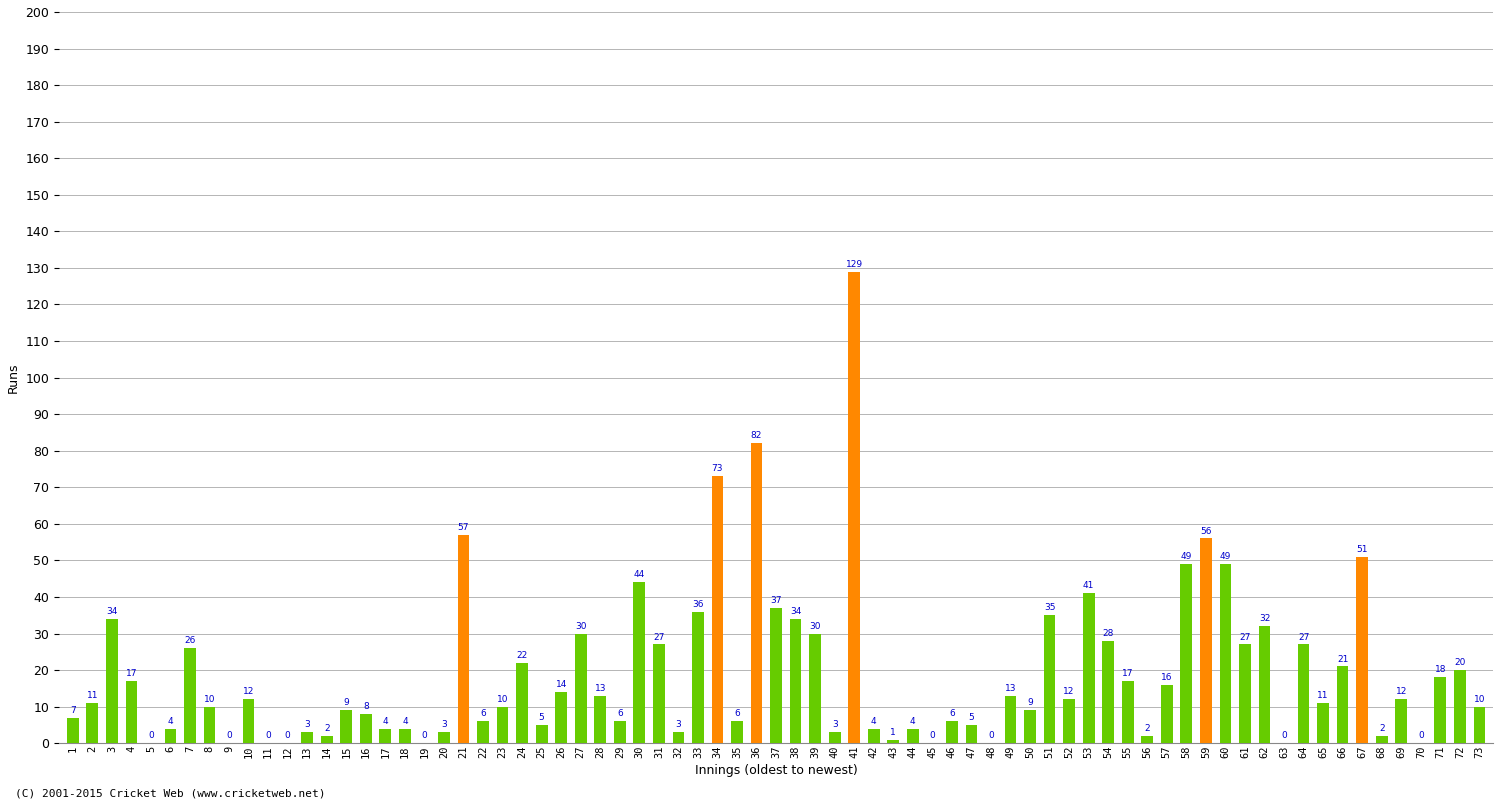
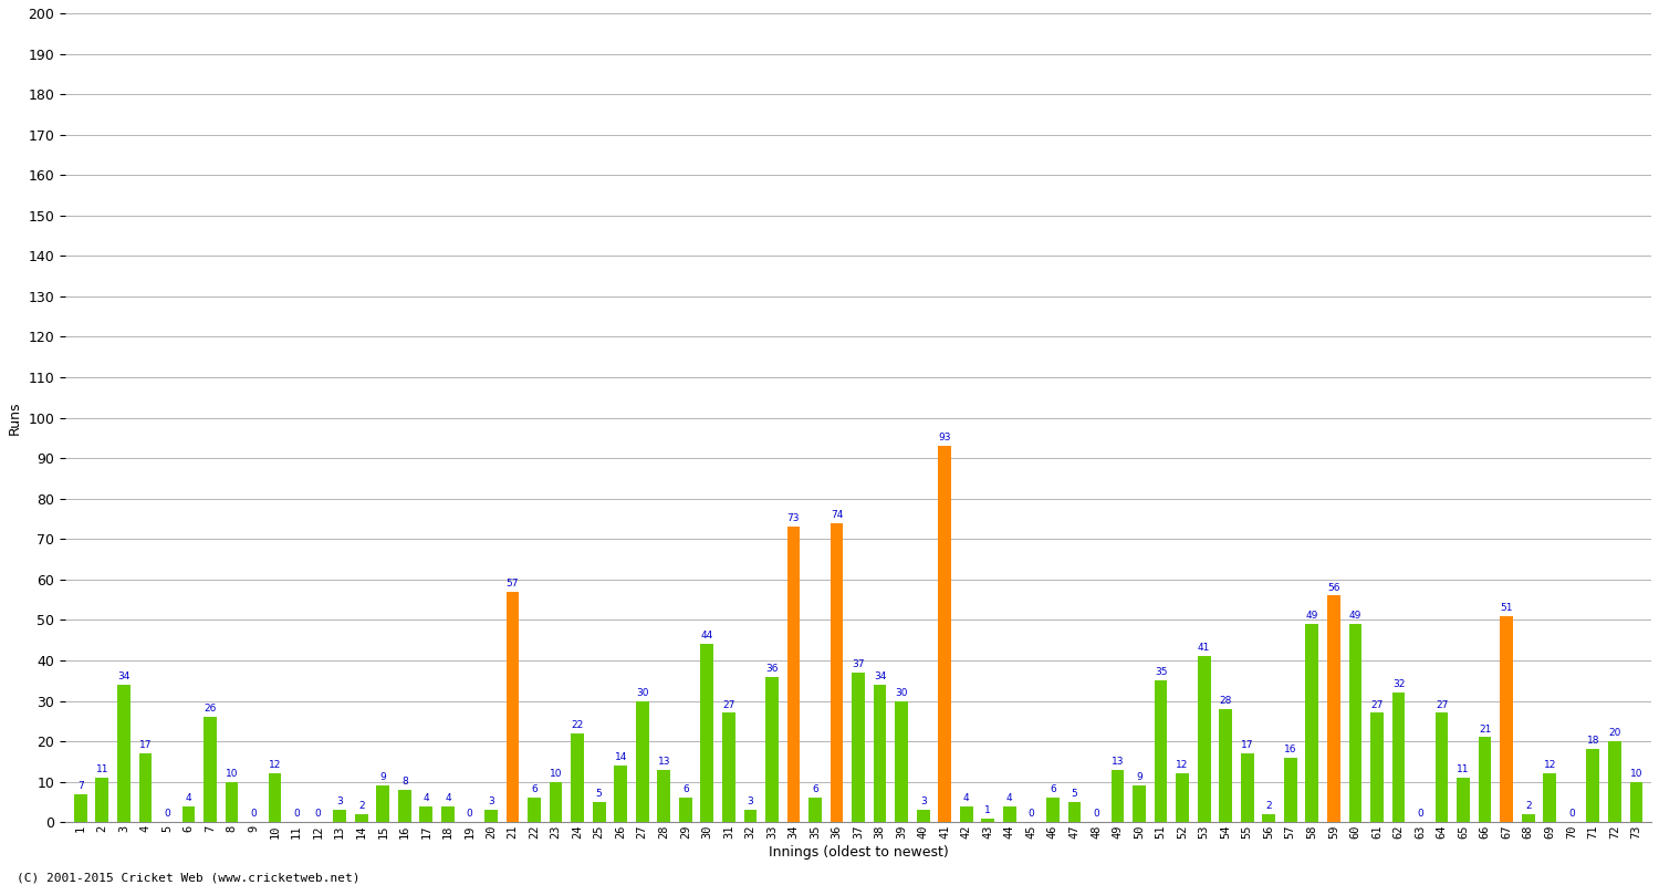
36: 82 -> 74
41: 129 -> 93
